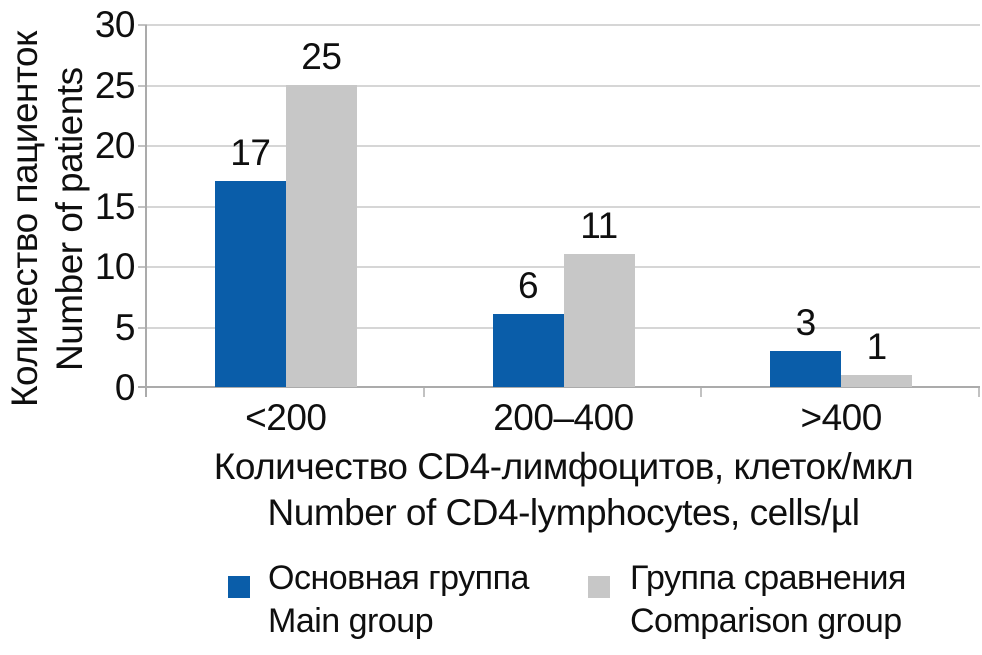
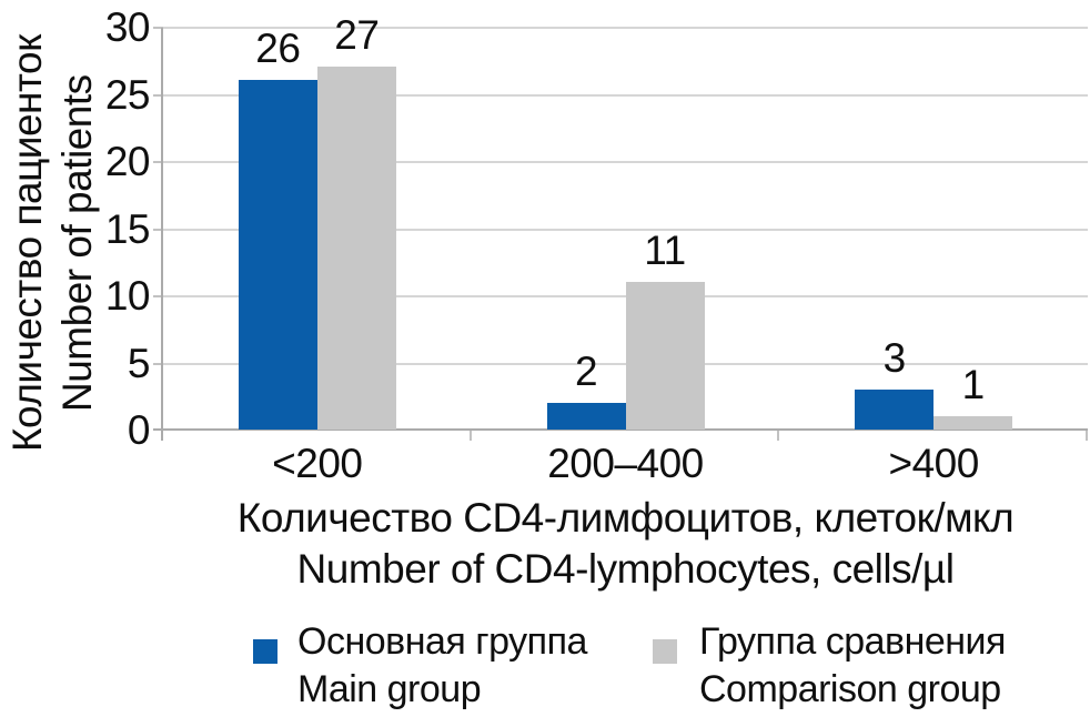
Основная группа/<200: 17 -> 26
Группа сравнения/<200: 25 -> 27
Основная группа/200–400: 6 -> 2
